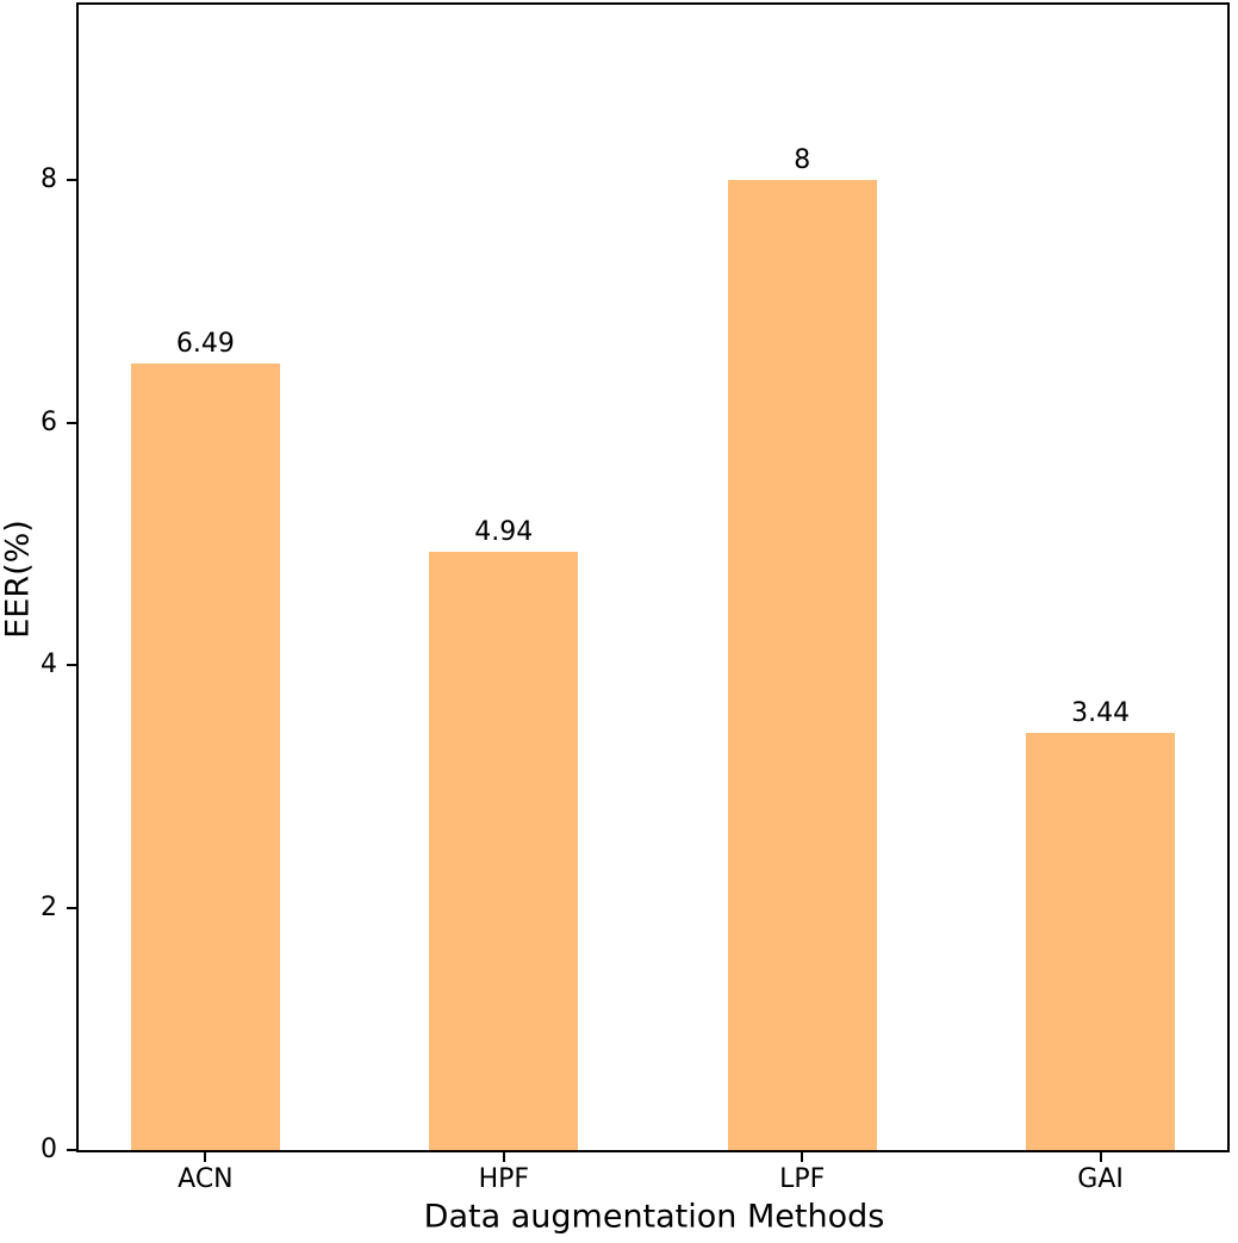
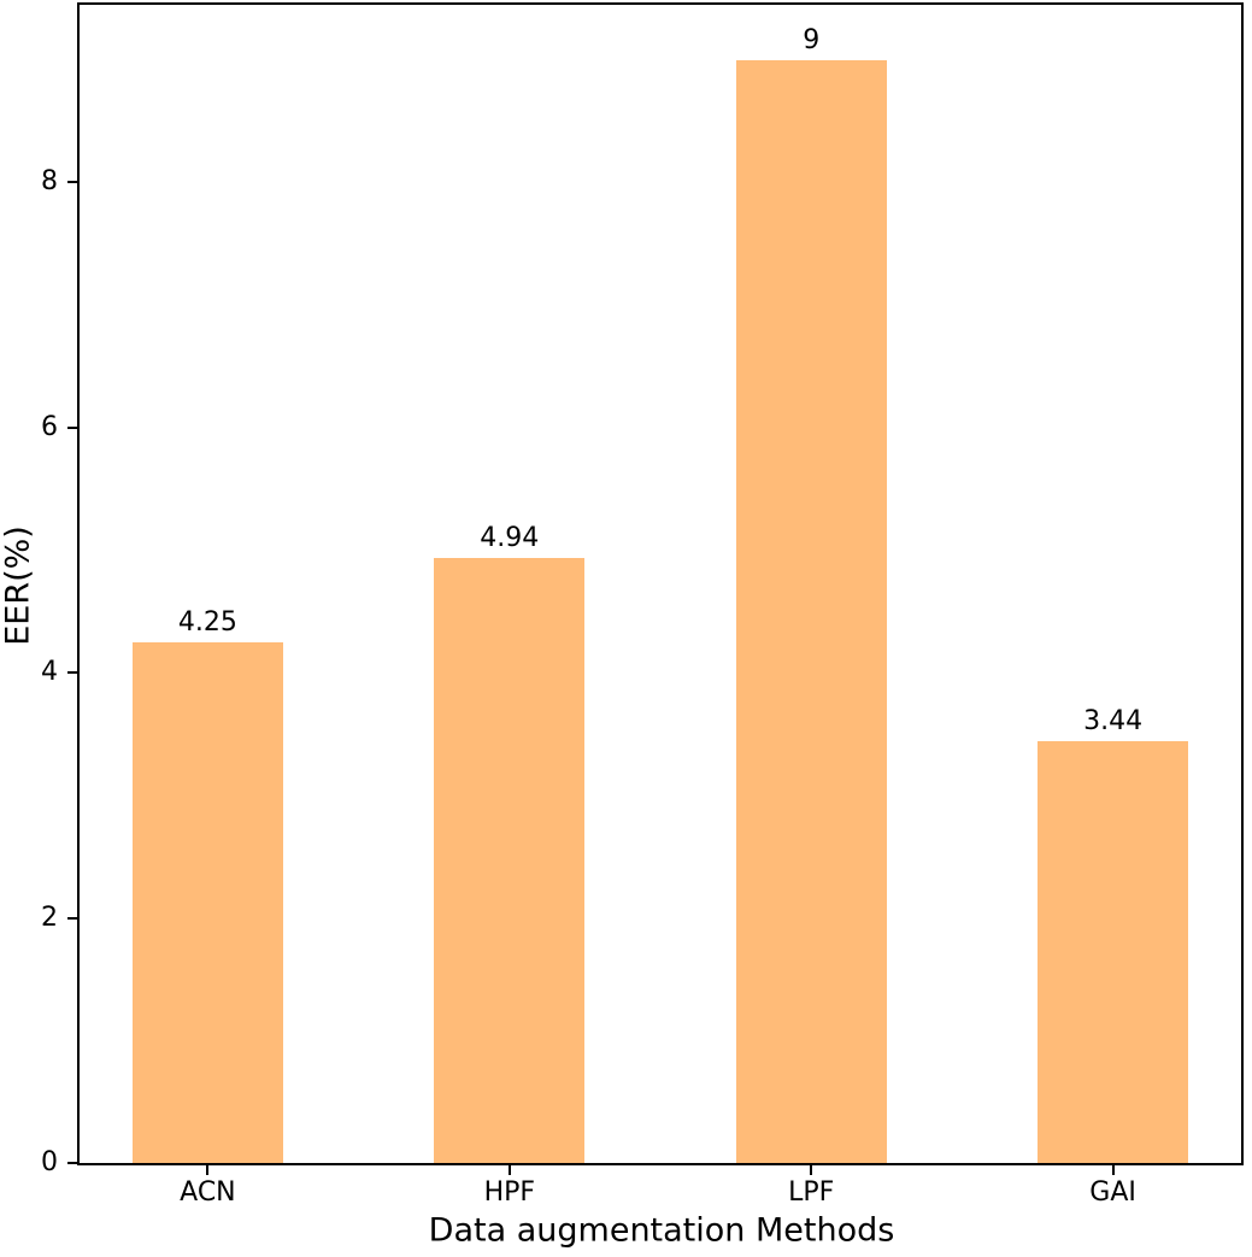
ACN: 6.49 -> 4.25
LPF: 8 -> 9
